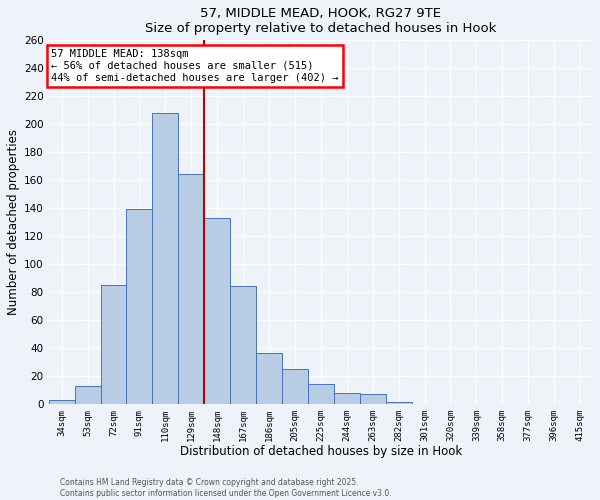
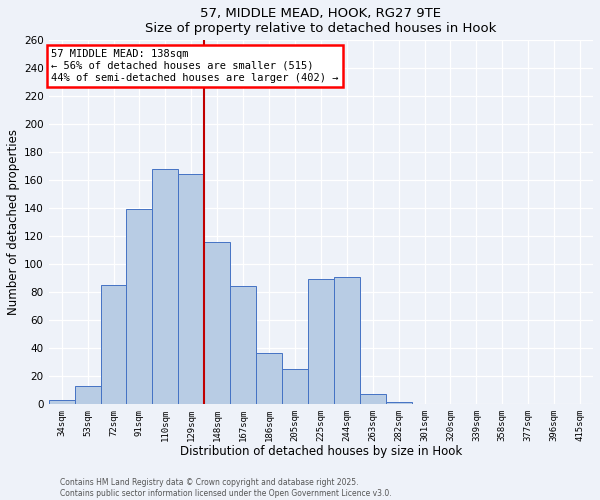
110sqm: 208 -> 168
148sqm: 133 -> 116
225sqm: 14 -> 89
244sqm: 8 -> 91
